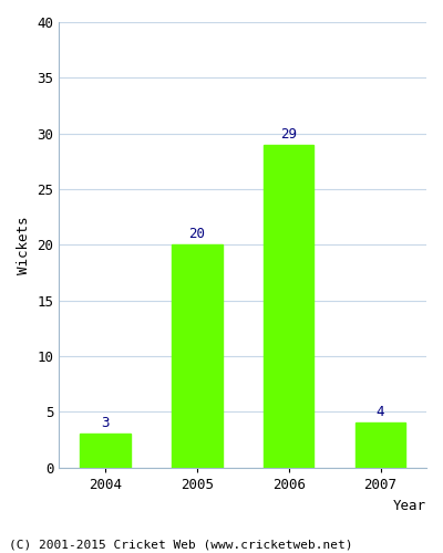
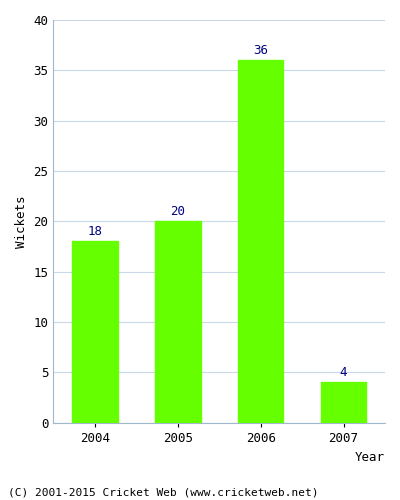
2004: 3 -> 18
2006: 29 -> 36
